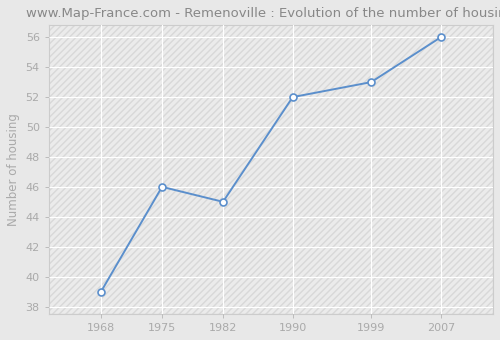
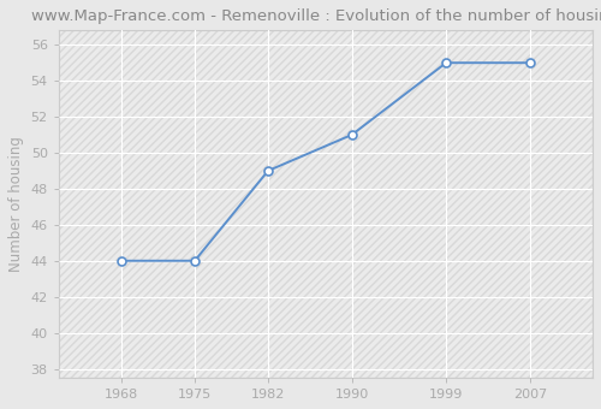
1968: 39 -> 44
1975: 46 -> 44
1982: 45 -> 49
1990: 52 -> 51
1999: 53 -> 55
2007: 56 -> 55
